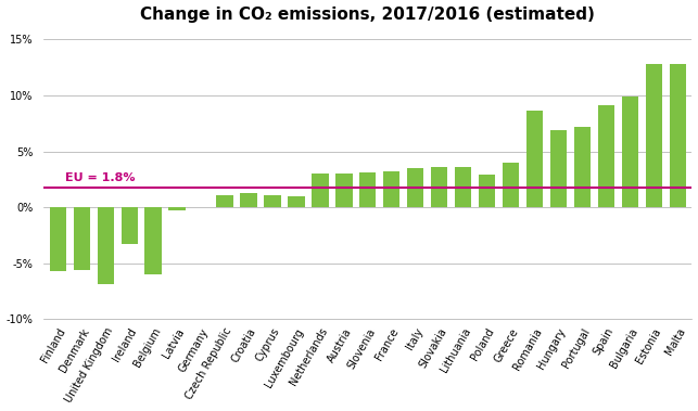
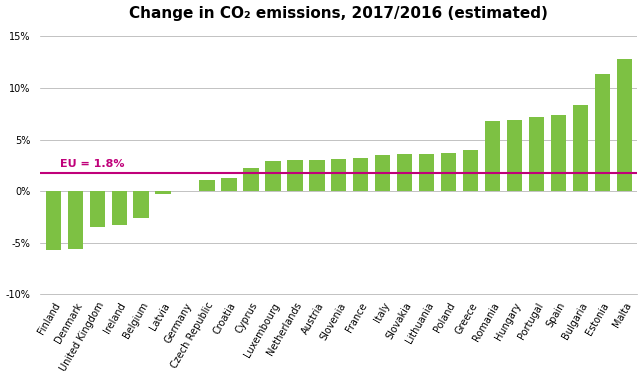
United Kingdom: -6.9% -> -3.5%
Belgium: -6.0% -> -2.6%
Cyprus: 1.1% -> 2.2%
Luxembourg: 1.0% -> 2.9%
Poland: 2.9% -> 3.7%
Romania: 8.6% -> 6.8%
Spain: 9.1% -> 7.4%
Bulgaria: 9.9% -> 8.3%
Estonia: 12.8% -> 11.3%
